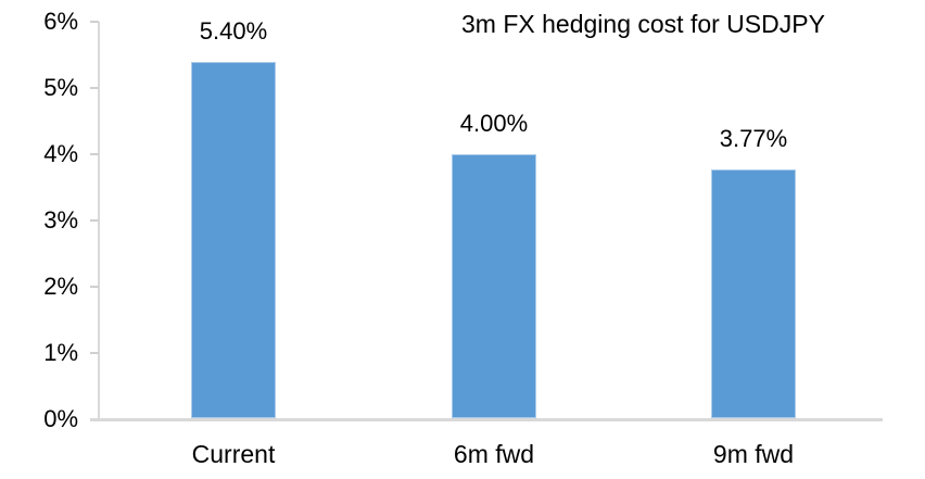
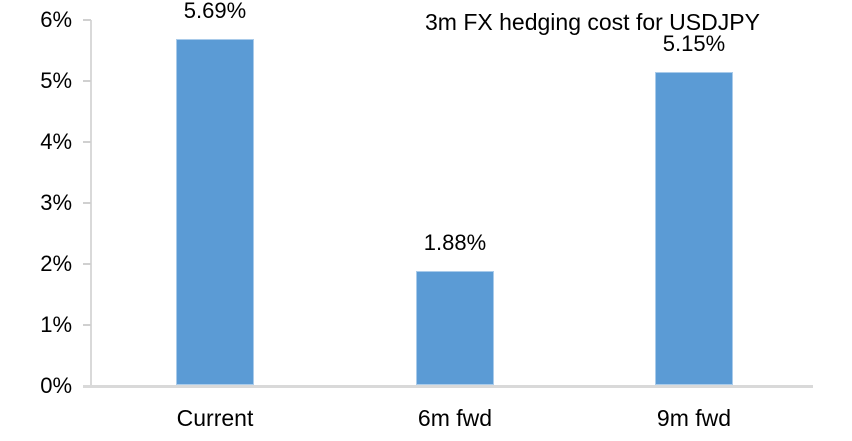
Current: 5.40% -> 5.69%
6m fwd: 4.00% -> 1.88%
9m fwd: 3.77% -> 5.15%
